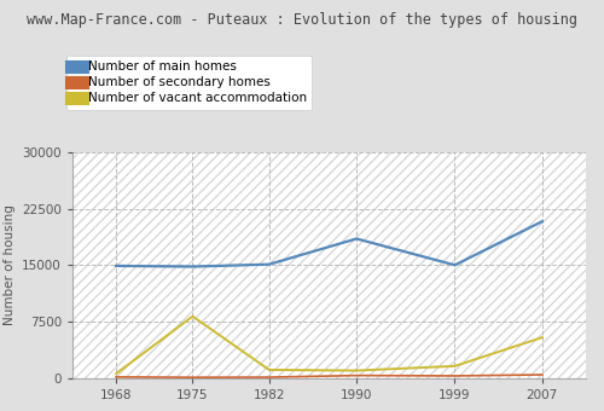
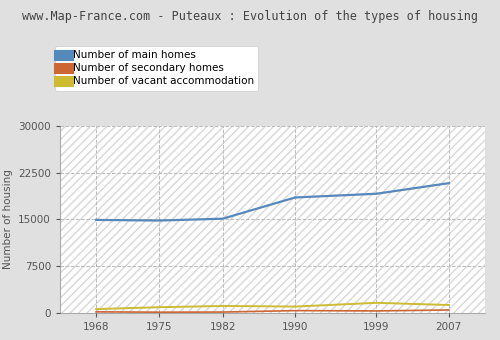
Number of vacant accommodation/1975: 8200 -> 900
Number of main homes/1999: 15000 -> 19100
Number of vacant accommodation/2007: 5400 -> 1200
